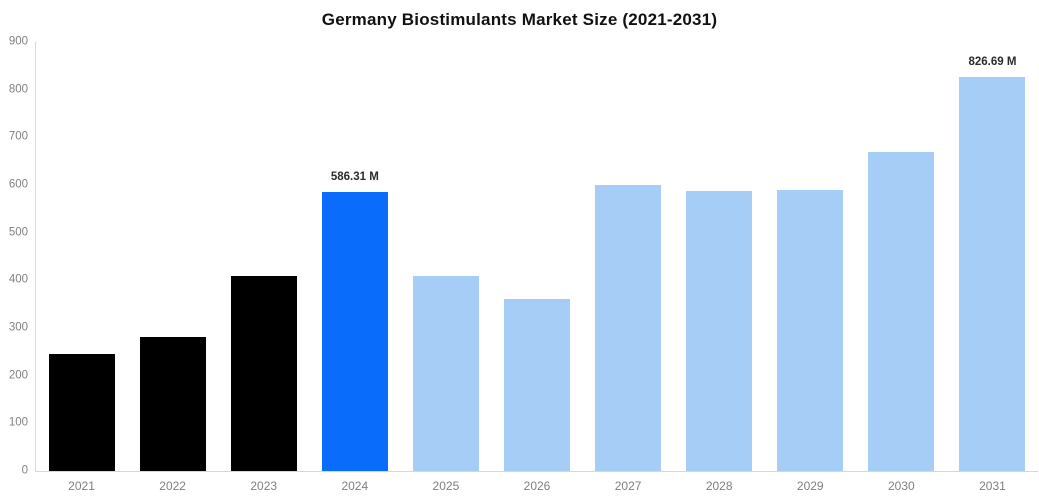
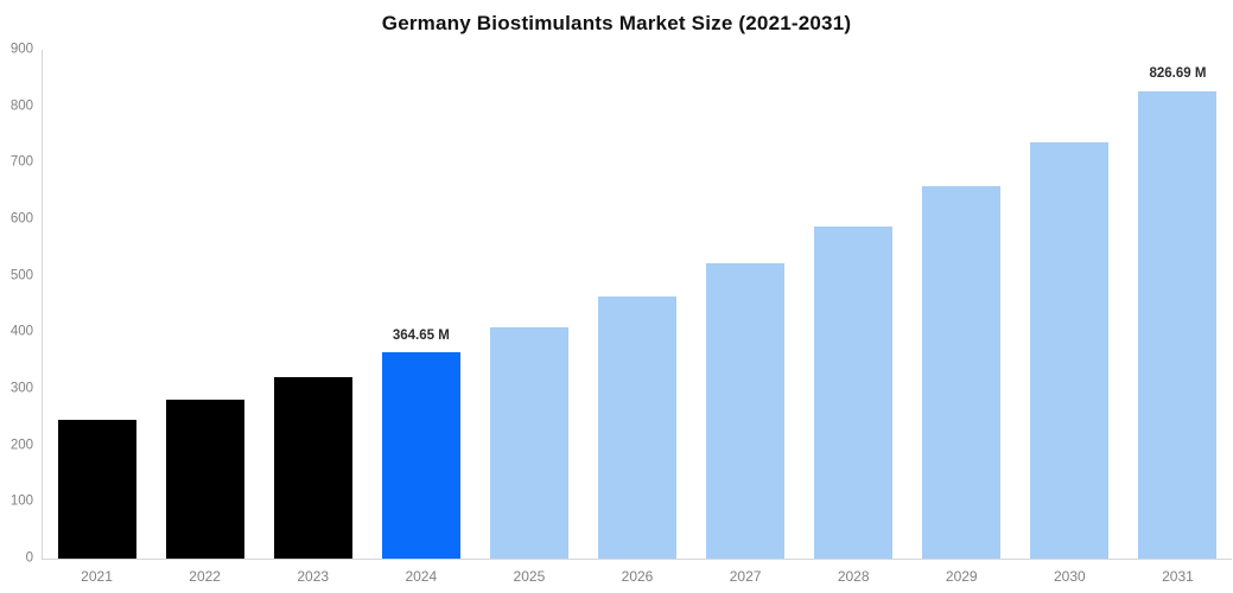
2023: 410 -> 320
2024: 586.31 -> 364.65
2026: 360 -> 460
2027: 600 -> 520
2029: 590 -> 660
2030: 670 -> 740
